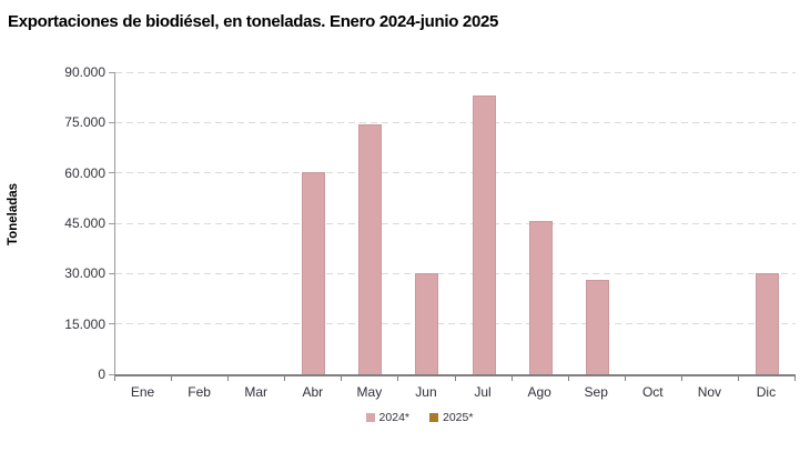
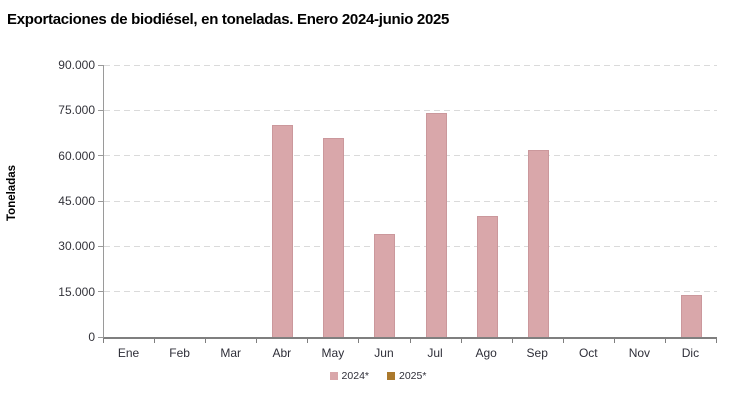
2024*/Abr: 60000 -> 70000
2024*/May: 74000 -> 66000
2024*/Jun: 30000 -> 34000
2024*/Jul: 83000 -> 74000
2024*/Ago: 46000 -> 40000
2024*/Sep: 28000 -> 62000
2024*/Dic: 30000 -> 14000
